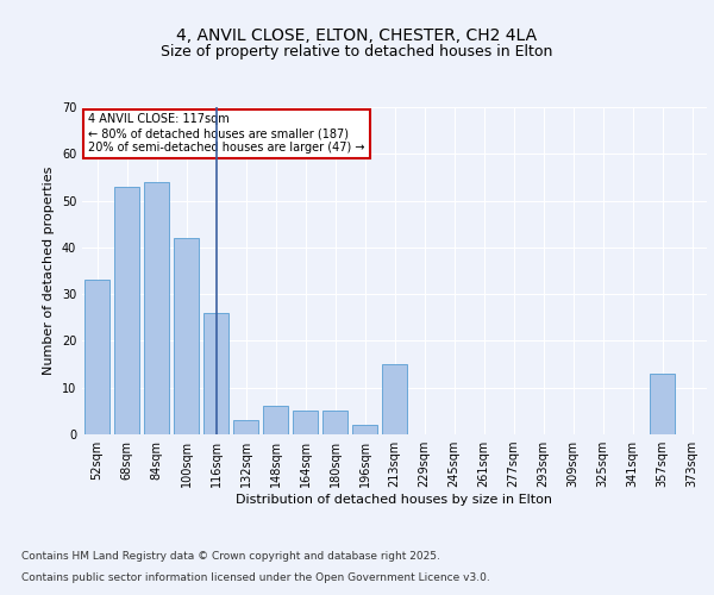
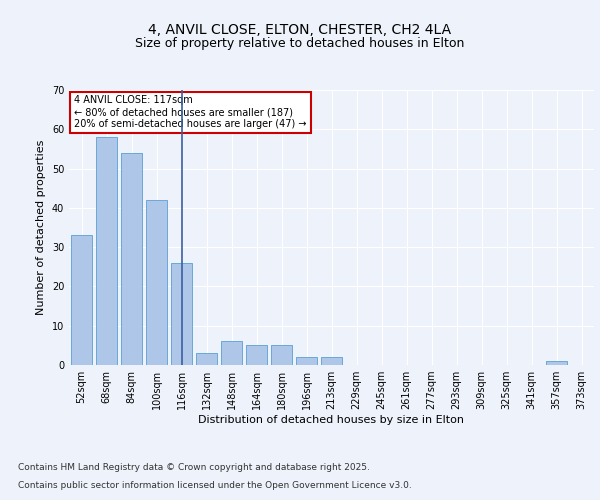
68sqm: 53 -> 58
213sqm: 15 -> 2
357sqm: 13 -> 1
